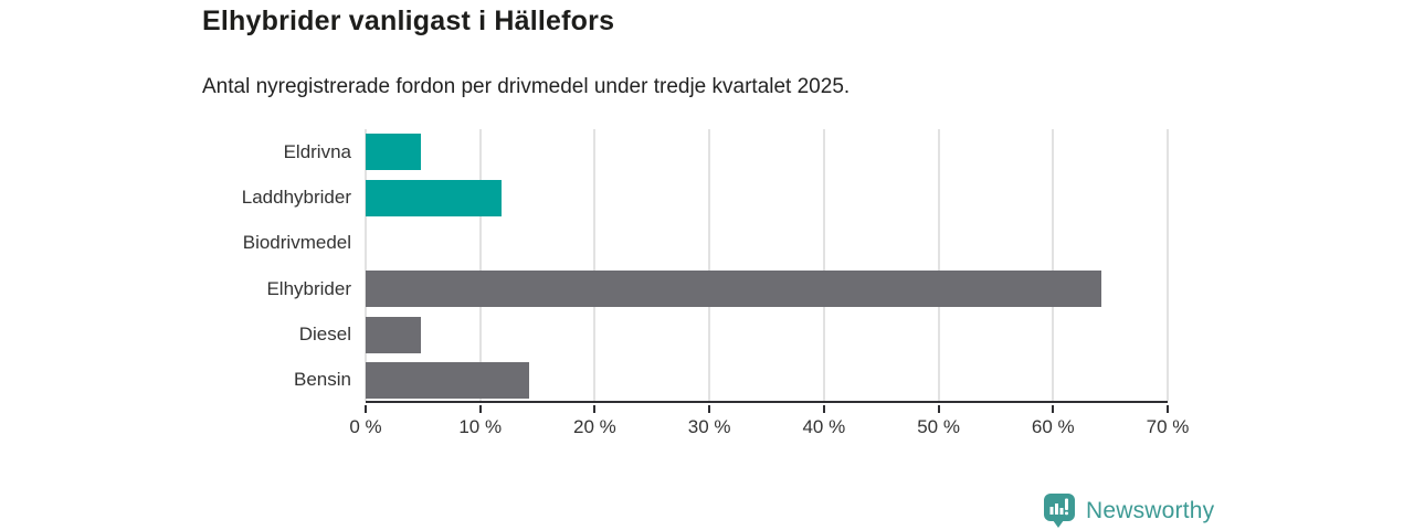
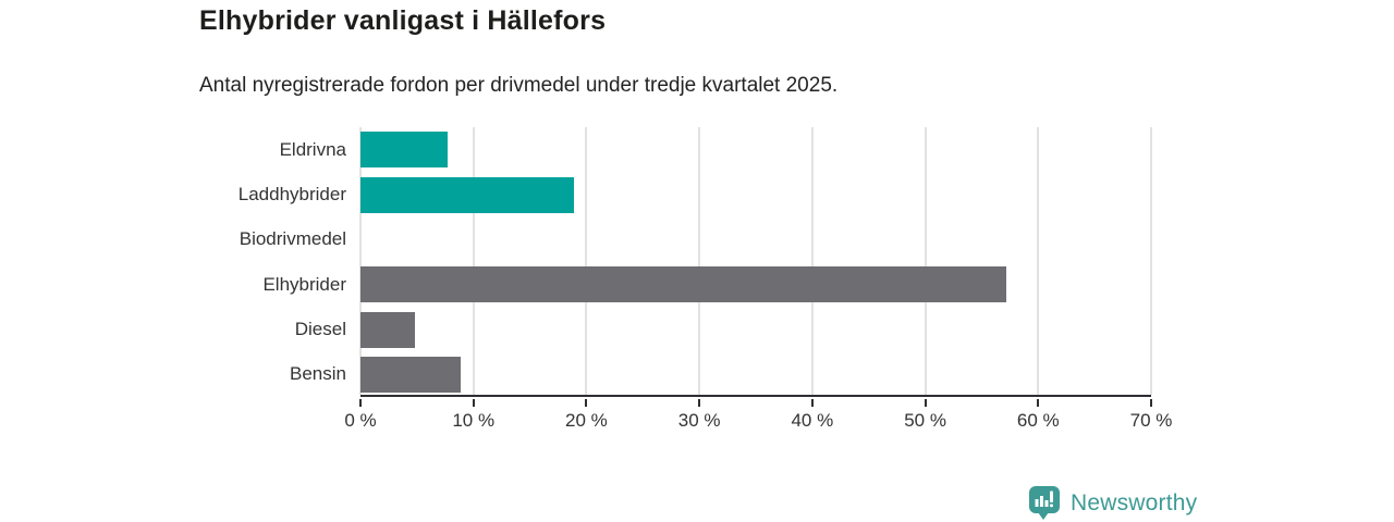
Eldrivna: 4.8% -> 7.7%
Laddhybrider: 11.9% -> 18.9%
Elhybrider: 64.2% -> 57.2%
Bensin: 14.3% -> 8.9%
